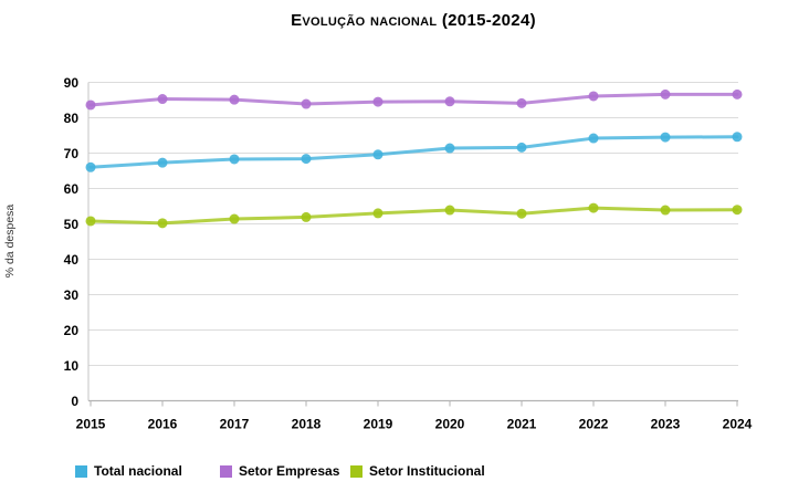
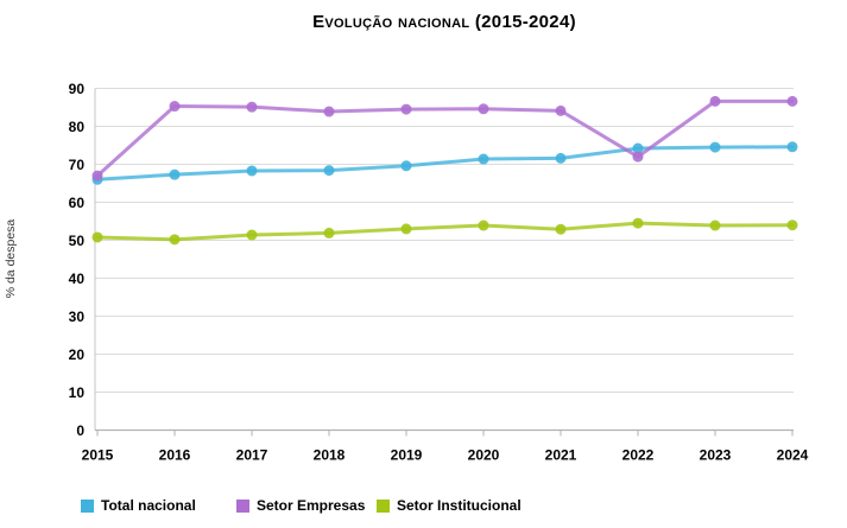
Setor Empresas/2015: 84 -> 67
Setor Empresas/2022: 86 -> 72
